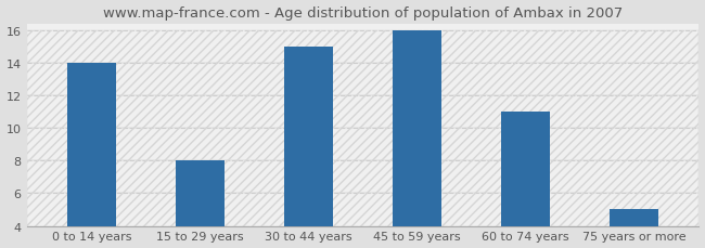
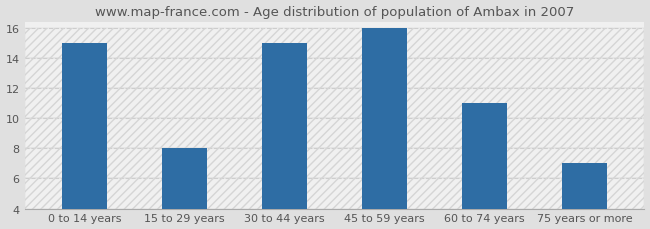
0 to 14 years: 14 -> 15
75 years or more: 5 -> 7
